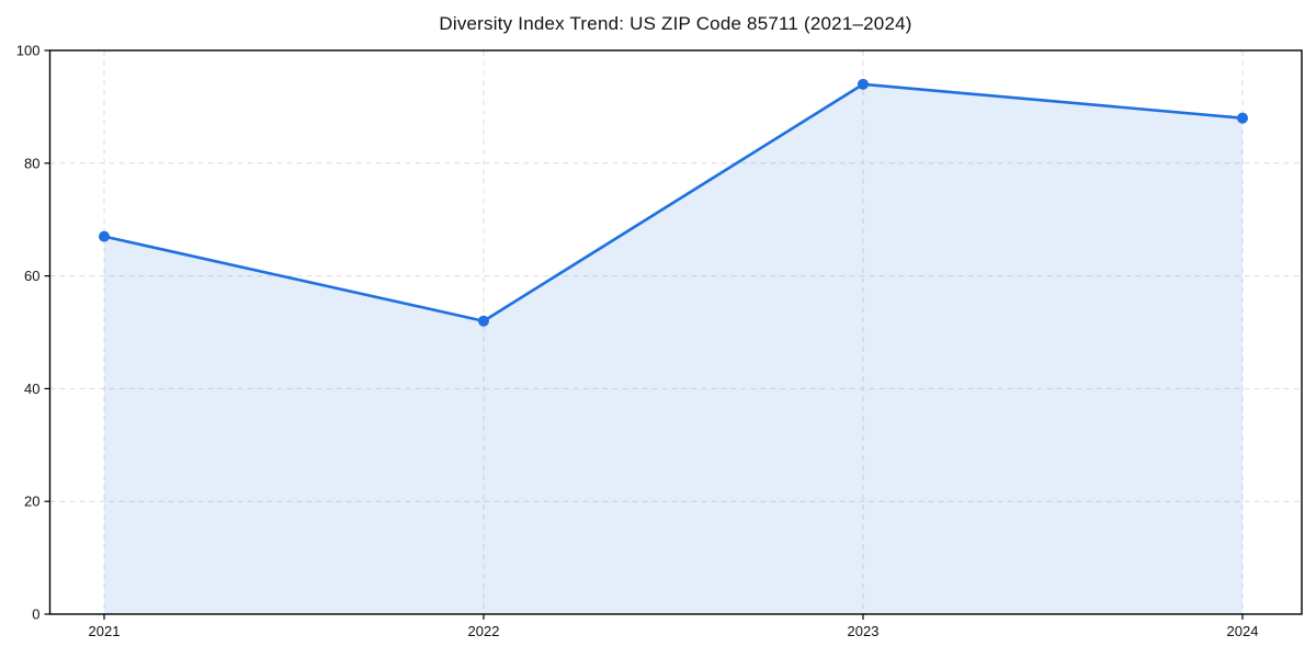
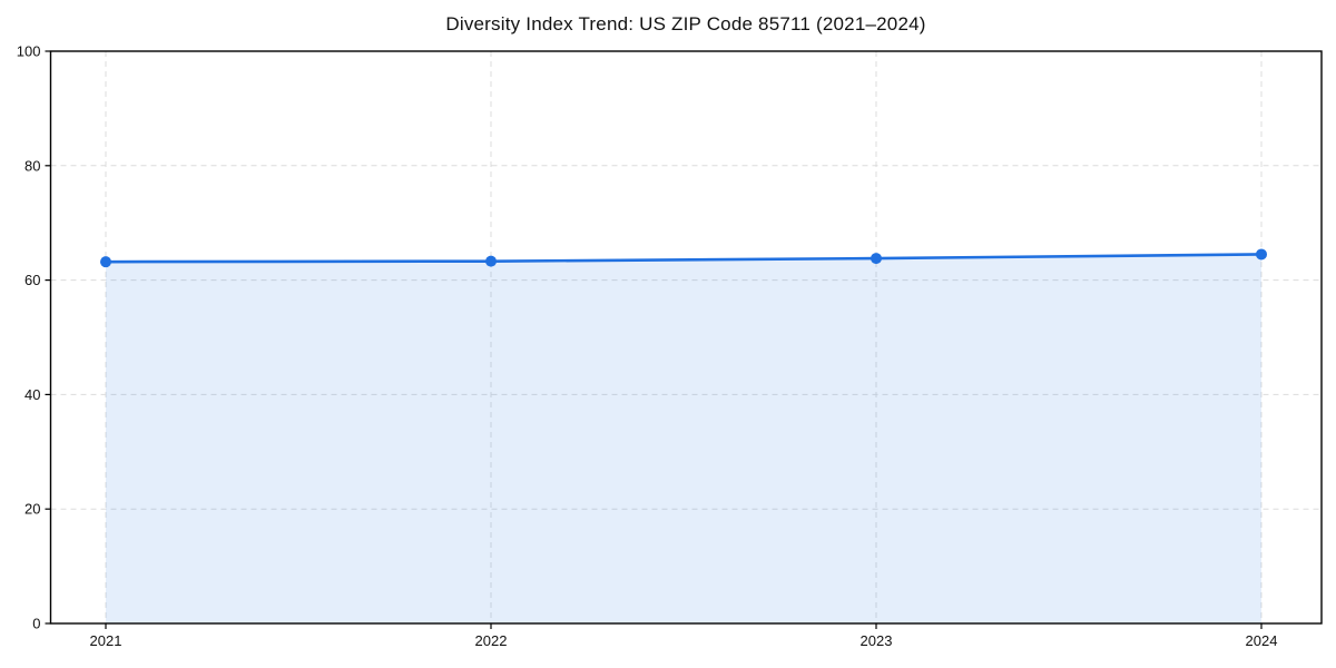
2021: 67 -> 63
2022: 52 -> 63
2023: 94 -> 64
2024: 88 -> 64
